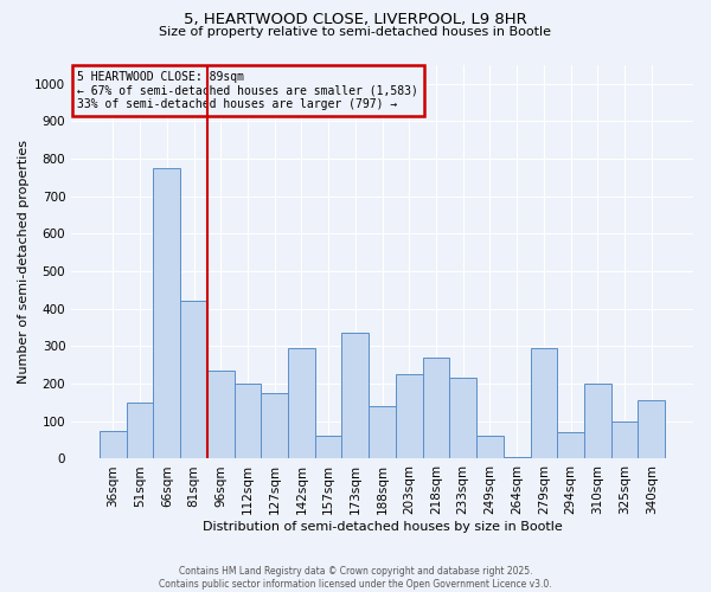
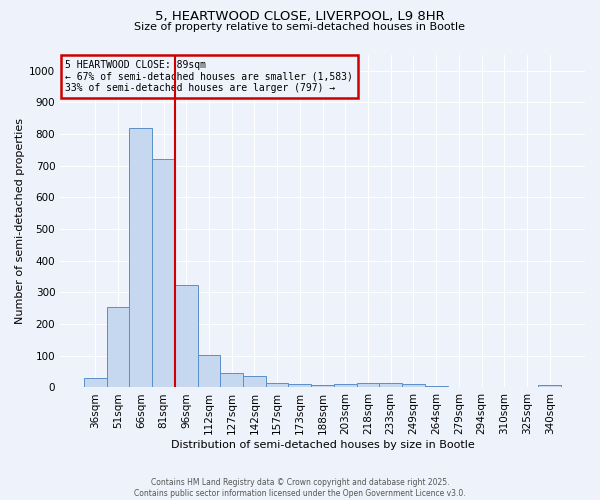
36sqm: 75 -> 30
51sqm: 150 -> 255
66sqm: 775 -> 820
81sqm: 420 -> 720
96sqm: 235 -> 325
112sqm: 200 -> 103
127sqm: 175 -> 45
142sqm: 295 -> 35
157sqm: 60 -> 15
173sqm: 335 -> 10
188sqm: 140 -> 7
203sqm: 225 -> 12
218sqm: 270 -> 15
233sqm: 215 -> 15
249sqm: 60 -> 10
279sqm: 295 -> 3
294sqm: 70 -> 2
310sqm: 200 -> 1
325sqm: 100 -> 1
340sqm: 155 -> 7
